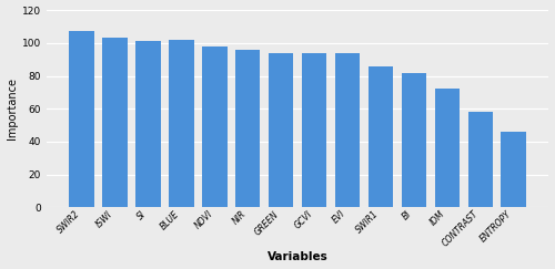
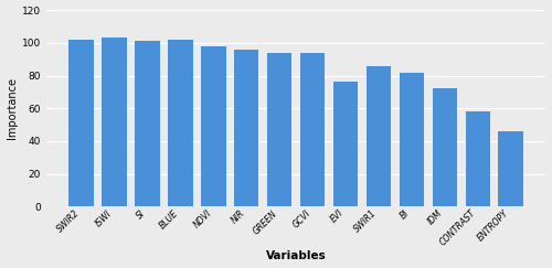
SWIR2: 107 -> 102
EVI: 94 -> 76
